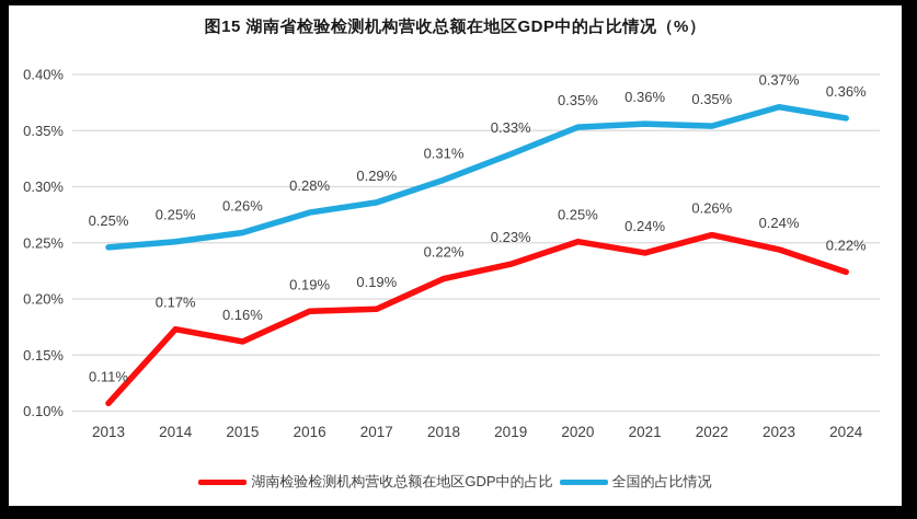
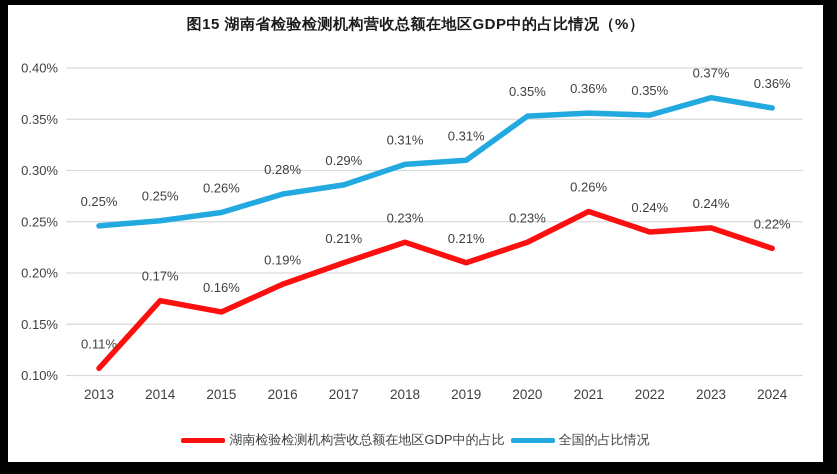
湖南检验检测机构营收总额在地区GDP中的占比/2017: 0.19% -> 0.21%
湖南检验检测机构营收总额在地区GDP中的占比/2018: 0.22% -> 0.23%
湖南检验检测机构营收总额在地区GDP中的占比/2019: 0.23% -> 0.21%
全国的占比情况/2019: 0.33% -> 0.31%
湖南检验检测机构营收总额在地区GDP中的占比/2020: 0.25% -> 0.23%
湖南检验检测机构营收总额在地区GDP中的占比/2021: 0.24% -> 0.26%
湖南检验检测机构营收总额在地区GDP中的占比/2022: 0.26% -> 0.24%
